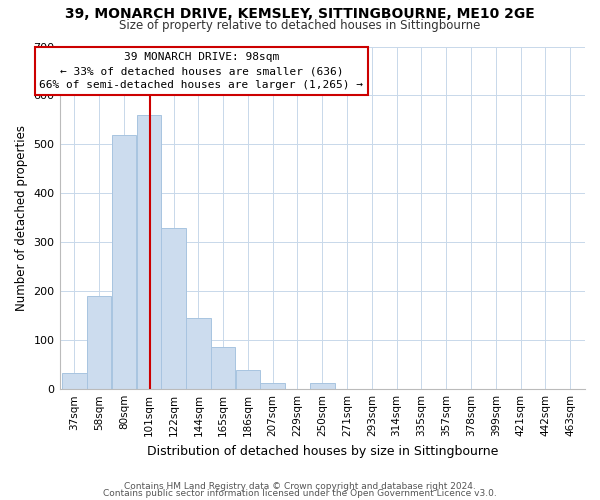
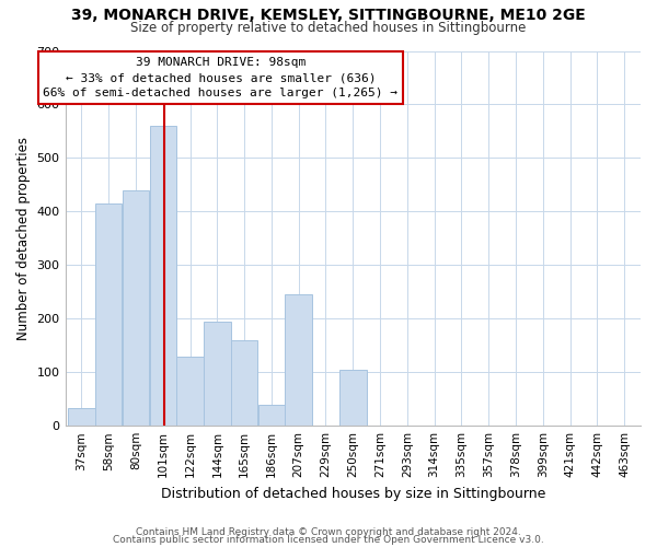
58sqm: 190 -> 415
80sqm: 520 -> 440
122sqm: 330 -> 130
144sqm: 146 -> 195
165sqm: 86 -> 160
207sqm: 12 -> 245
250sqm: 12 -> 105
